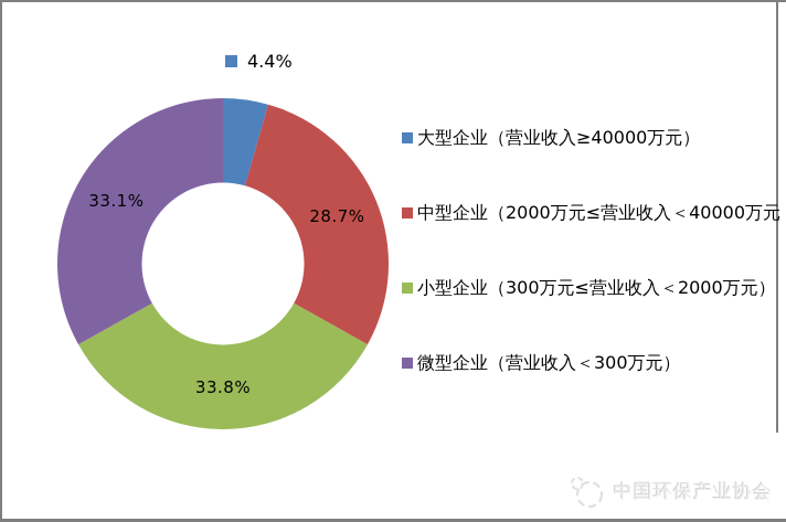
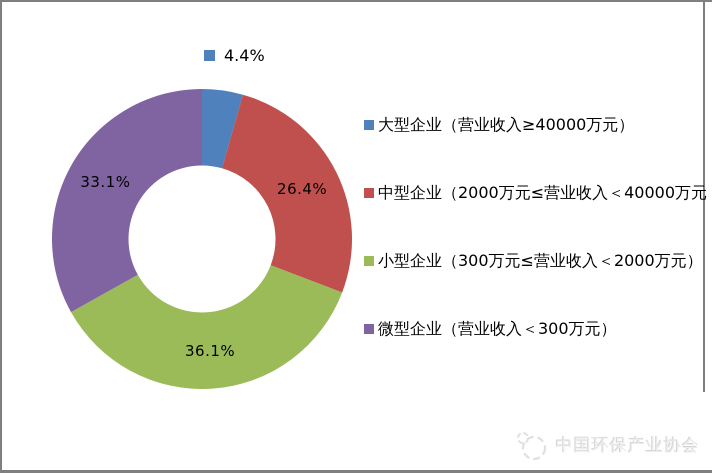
中型企业（2000万元≤营业收入＜40000万元: 28.7% -> 26.4%
小型企业（300万元≤营业收入＜2000万元）: 33.8% -> 36.1%
